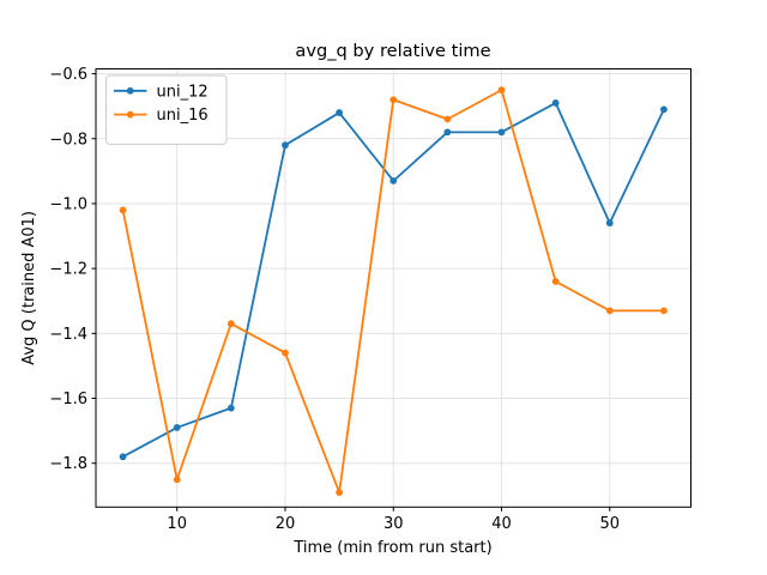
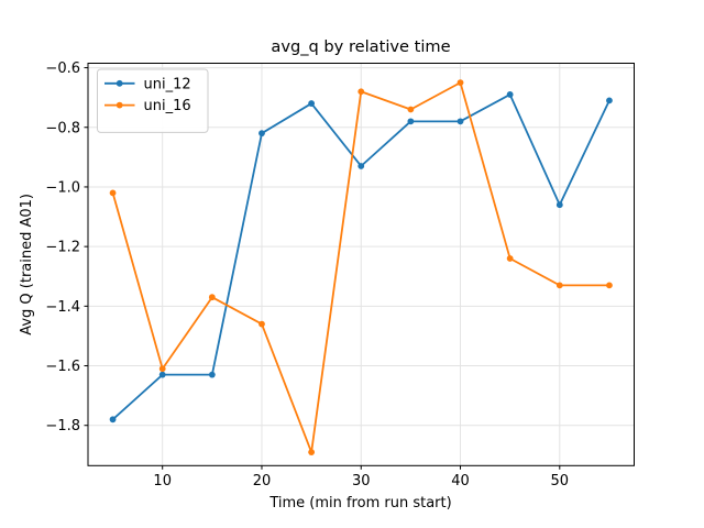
uni_12/10: -1.69 -> -1.63
uni_16/10: -1.85 -> -1.61
